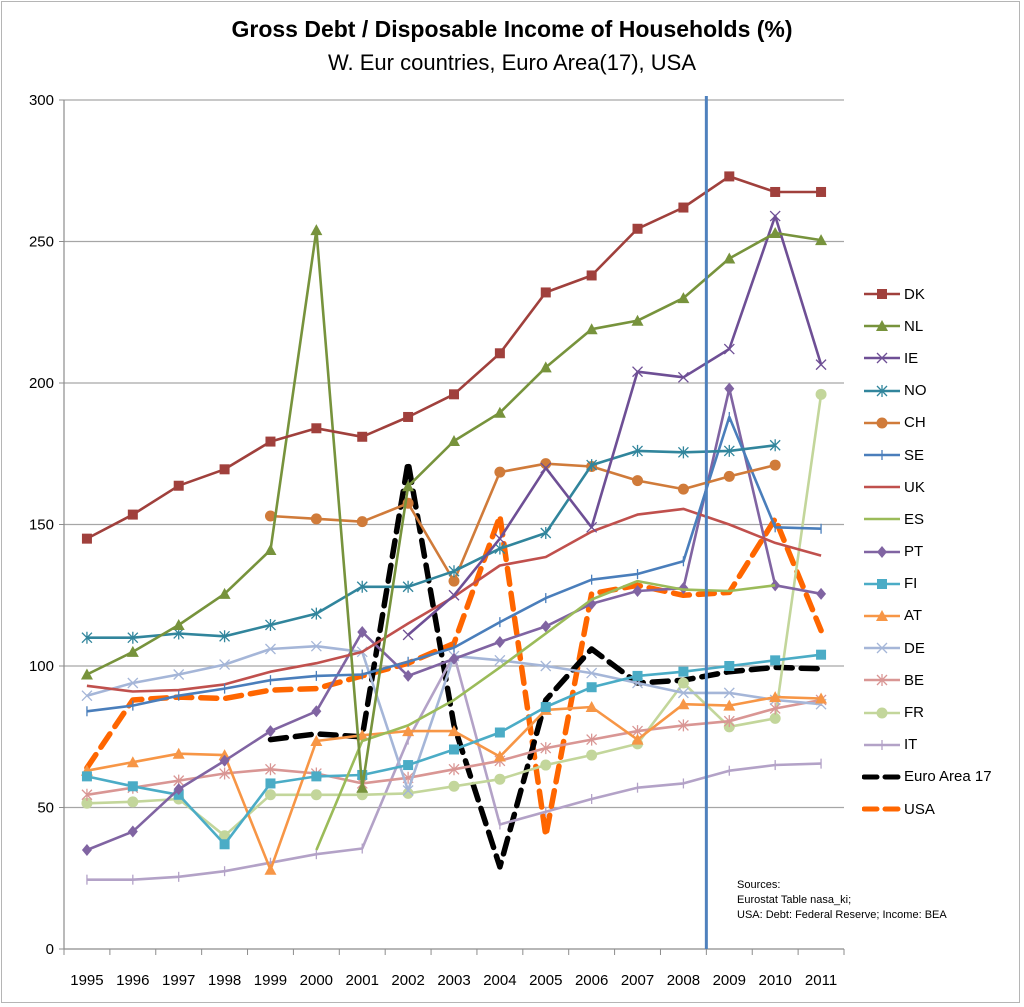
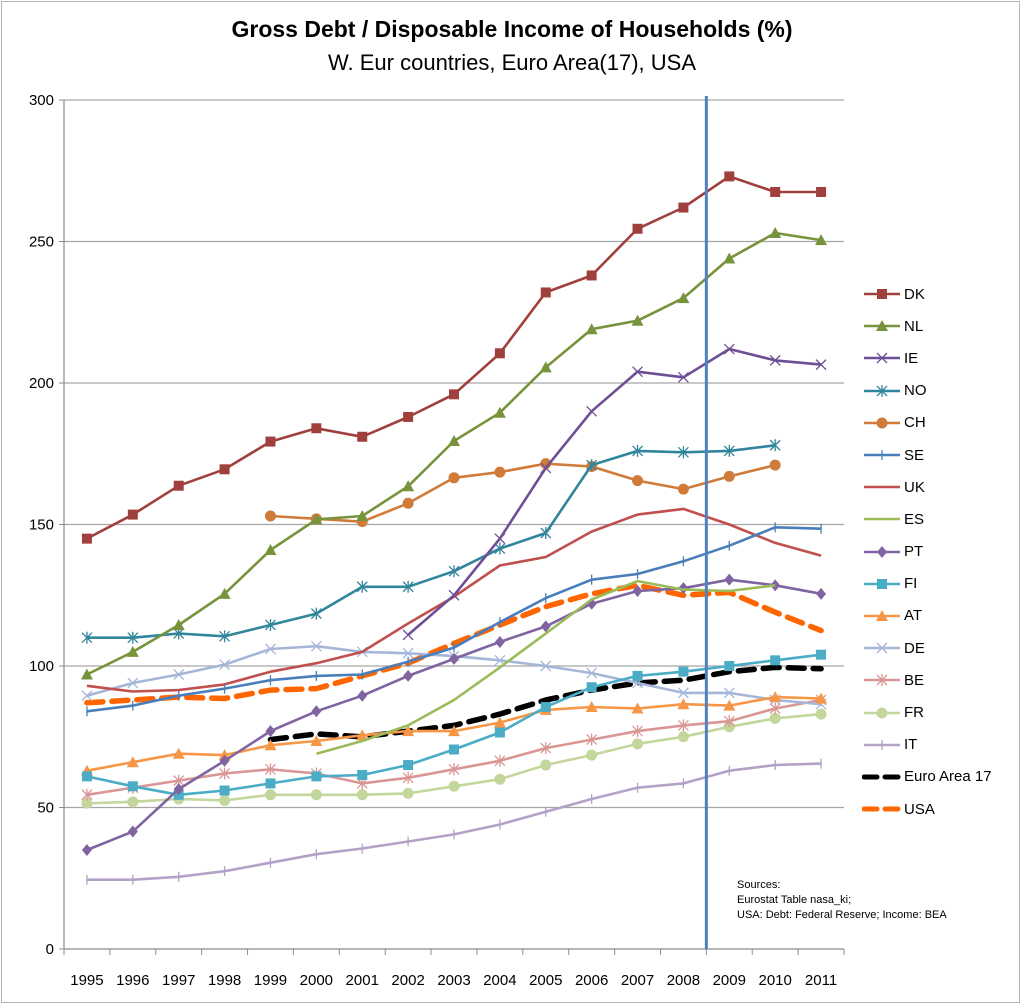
USA/1995: 64 -> 87
FI/1998: 37 -> 56
FR/1998: 40 -> 52
AT/1999: 28 -> 72
NL/2000: 254 -> 152
ES/2000: 35 -> 69
NL/2001: 57 -> 153
PT/2001: 112 -> 90
DE/2002: 56 -> 104
IT/2002: 74 -> 38
Euro Area 17/2002: 172 -> 77
CH/2003: 130 -> 166
IT/2003: 104 -> 40
AT/2004: 68 -> 80
Euro Area 17/2004: 29 -> 83
USA/2004: 153 -> 114
USA/2005: 40 -> 121
IE/2006: 149 -> 190
Euro Area 17/2006: 106 -> 92
AT/2007: 74 -> 85
FR/2008: 94 -> 75
SE/2009: 188 -> 142
PT/2009: 198 -> 130
IE/2010: 259 -> 208
USA/2010: 152 -> 119
FR/2011: 196 -> 83
